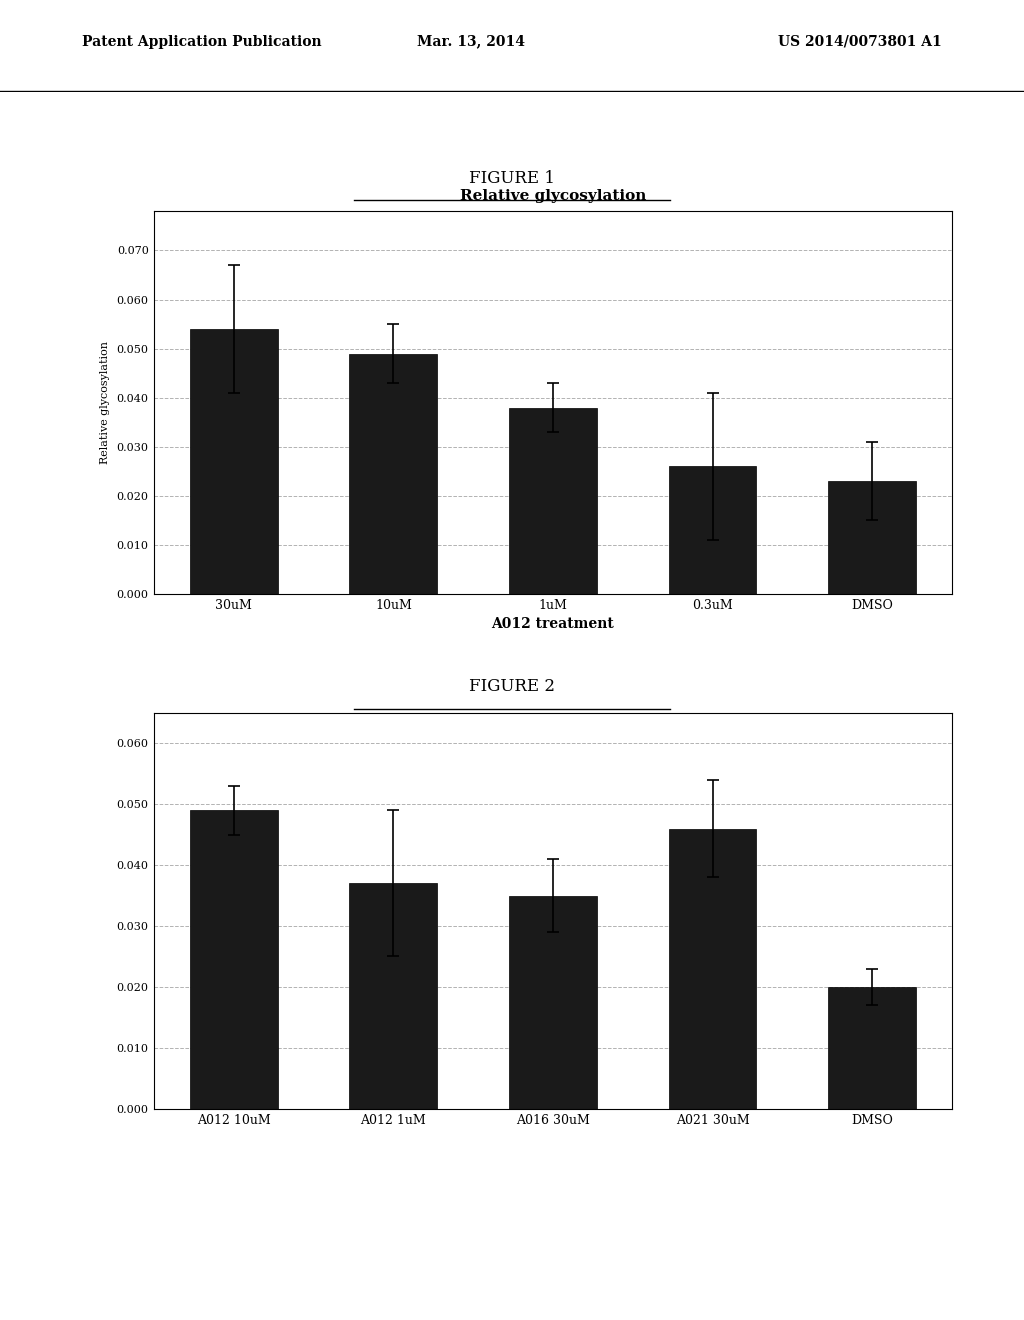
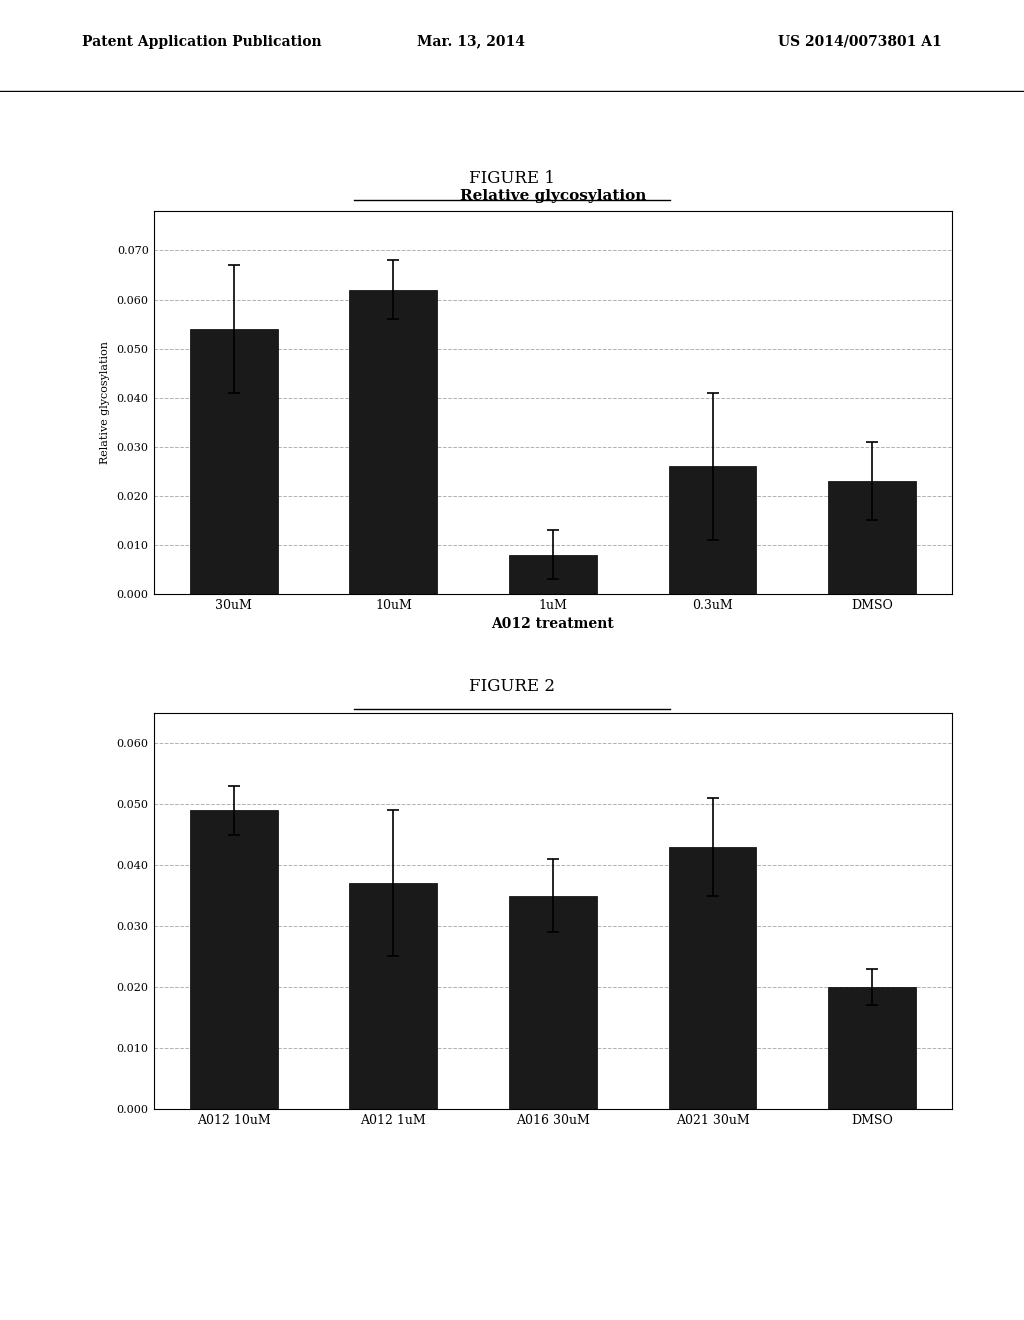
Relative glycosylation/10uM: 0.049 -> 0.062
Relative glycosylation/1uM: 0.038 -> 0.008
A021 30uM: 0.046 -> 0.043
